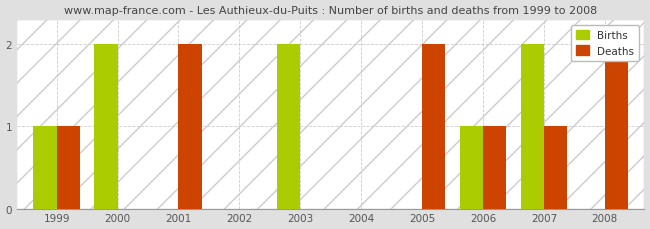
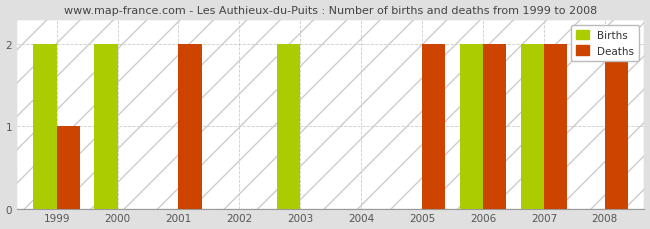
Births/1999: 1 -> 2
Births/2006: 1 -> 2
Deaths/2006: 1 -> 2
Deaths/2007: 1 -> 2
